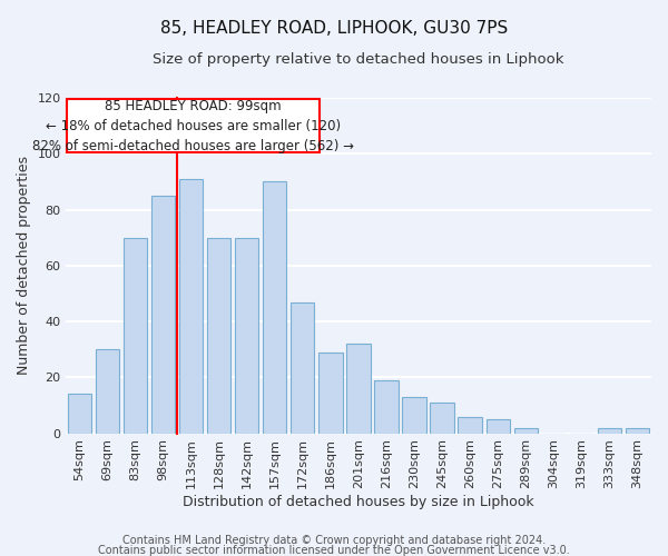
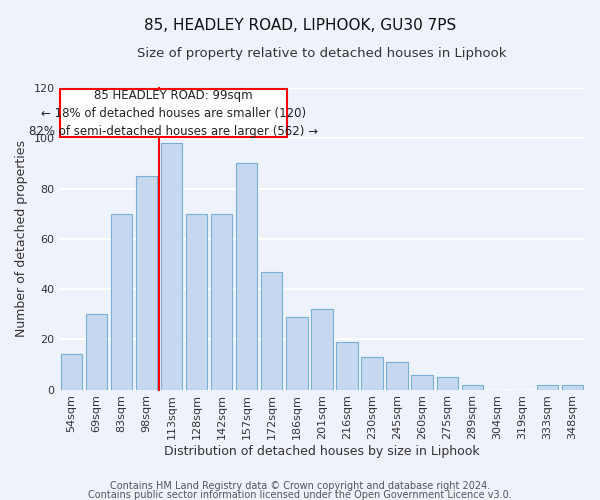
113sqm: 91 -> 98
